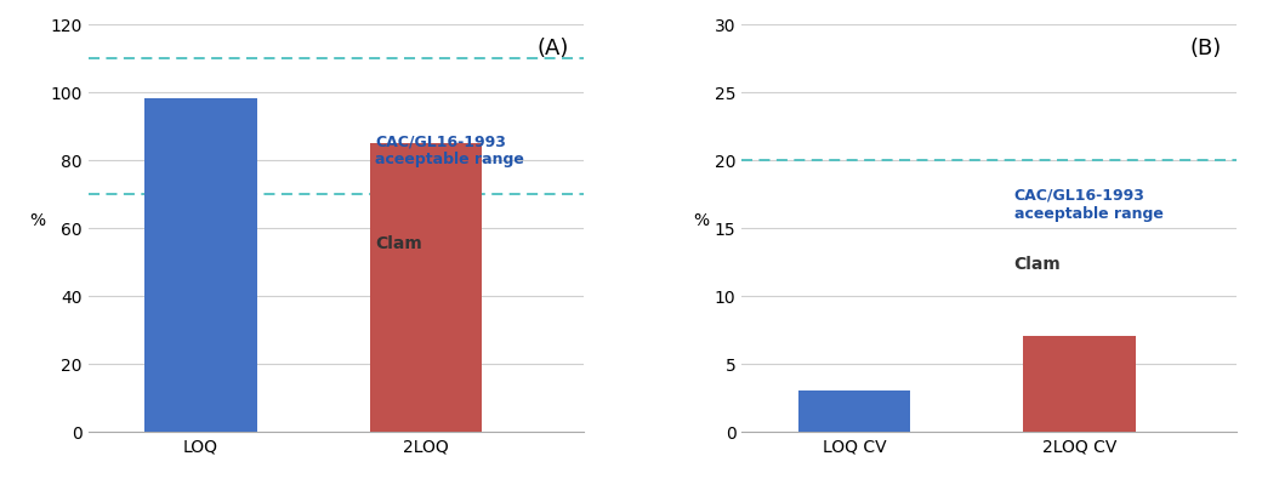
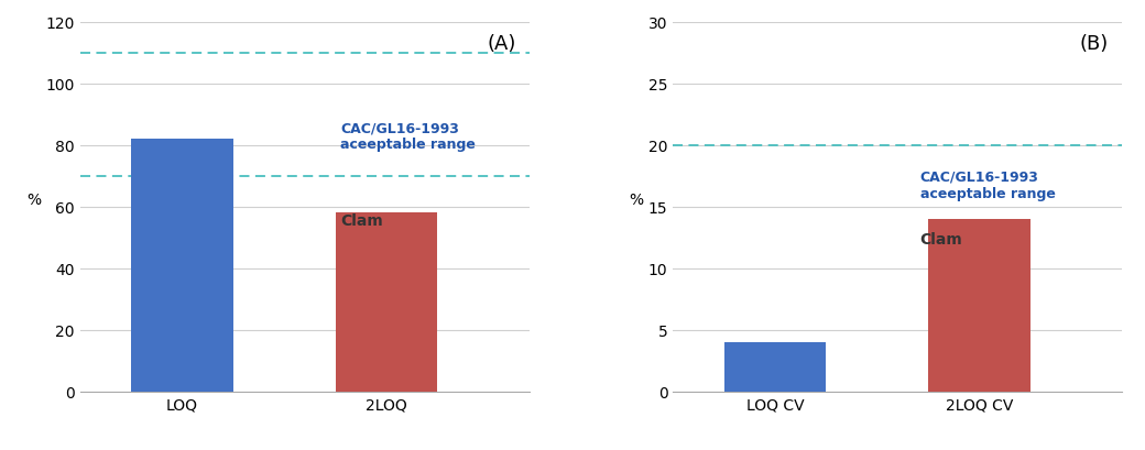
LOQ: 98 -> 82
2LOQ: 85 -> 58
LOQ CV: 3 -> 4
2LOQ CV: 7 -> 14
